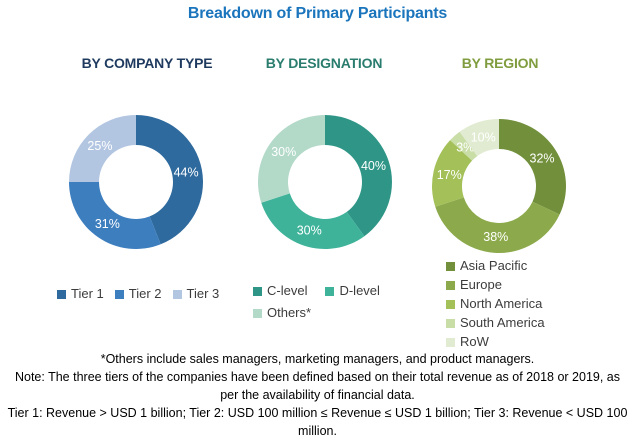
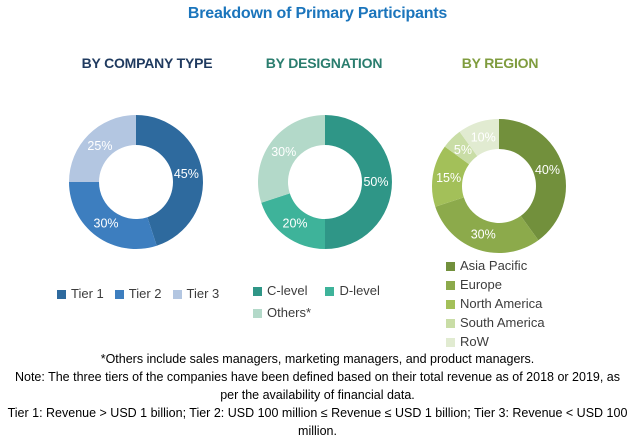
BY COMPANY TYPE/Tier 1: 44% -> 45%
BY COMPANY TYPE/Tier 2: 31% -> 30%
BY DESIGNATION/C-level: 40% -> 50%
BY DESIGNATION/D-level: 30% -> 20%
BY REGION/Asia Pacific: 32% -> 40%
BY REGION/Europe: 38% -> 30%
BY REGION/North America: 17% -> 15%
BY REGION/South America: 3% -> 5%
